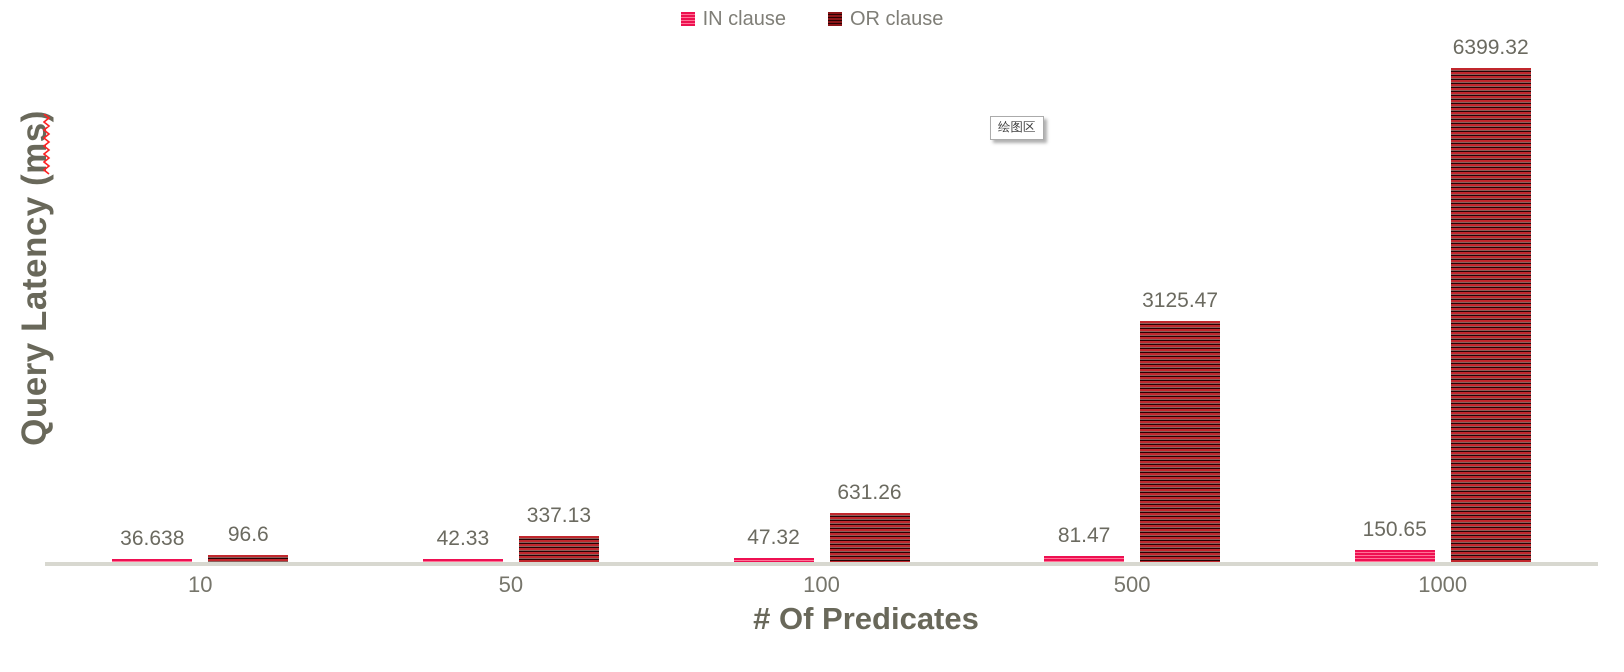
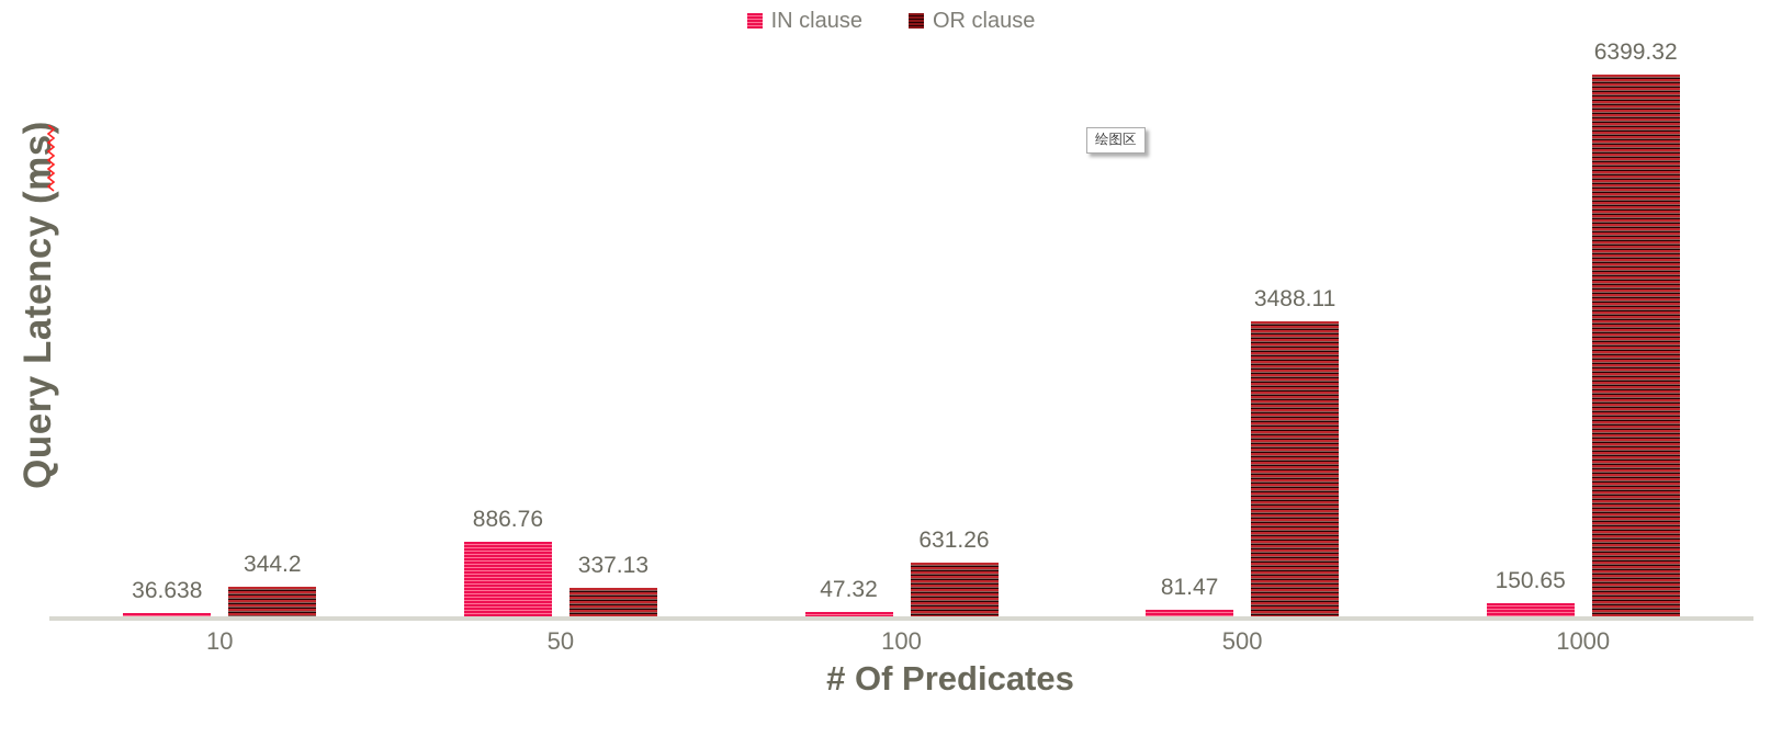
OR clause/10: 96.6 -> 344.2
IN clause/50: 42.33 -> 886.76
OR clause/500: 3125.47 -> 3488.11
